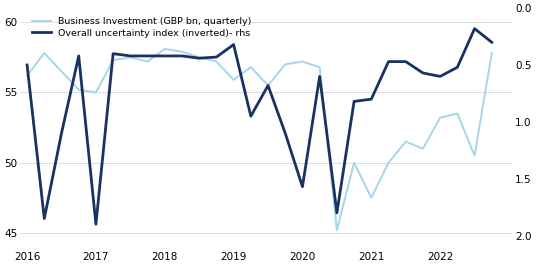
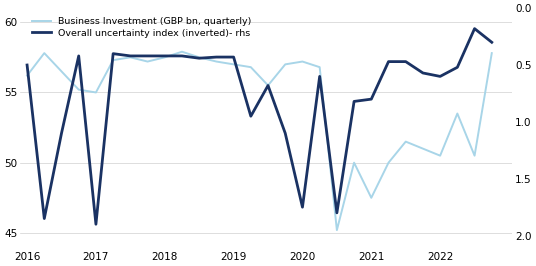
Business Investment (GBP bn, quarterly)/2018: 58.1 -> 57.5
Business Investment (GBP bn, quarterly)/2019: 55.9 -> 57.0
Overall uncertainty index (inverted)- rhs/2019: 0.32 -> 0.43
Overall uncertainty index (inverted)- rhs/2020: 1.57 -> 1.75
Business Investment (GBP bn, quarterly)/2022: 53.2 -> 50.5
